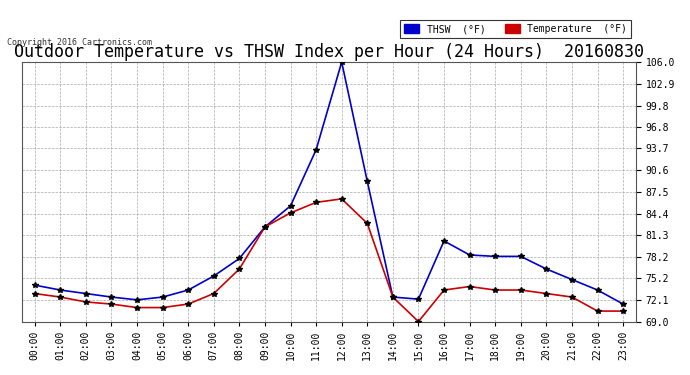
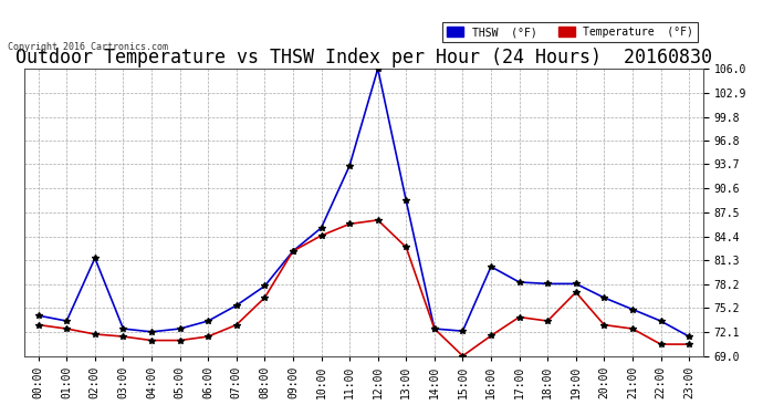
THSW (°F)/02:00: 73.0 -> 81.6
Temperature (°F)/16:00: 73.5 -> 71.6
Temperature (°F)/19:00: 73.5 -> 77.2
